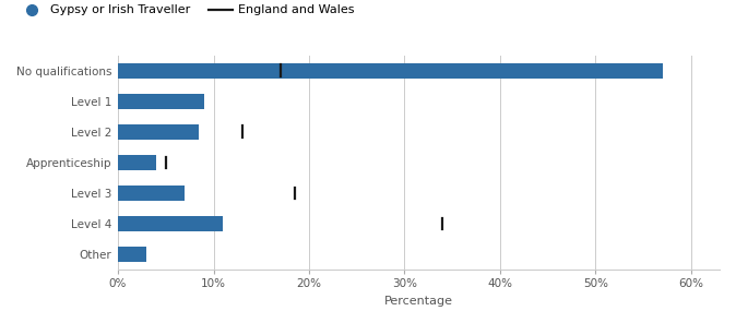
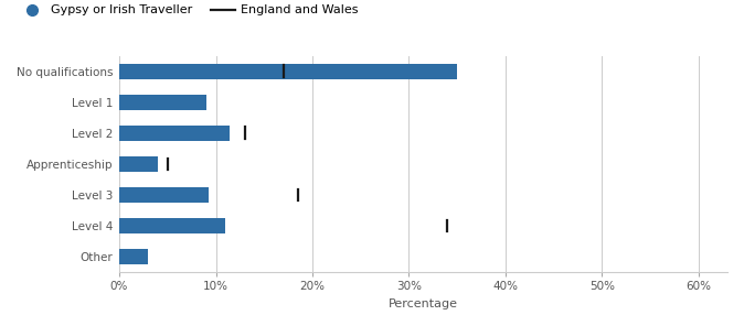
No qualifications: 57.0% -> 35.0%
Level 2: 8.5% -> 11.4%
Level 3: 7.0% -> 9.2%
